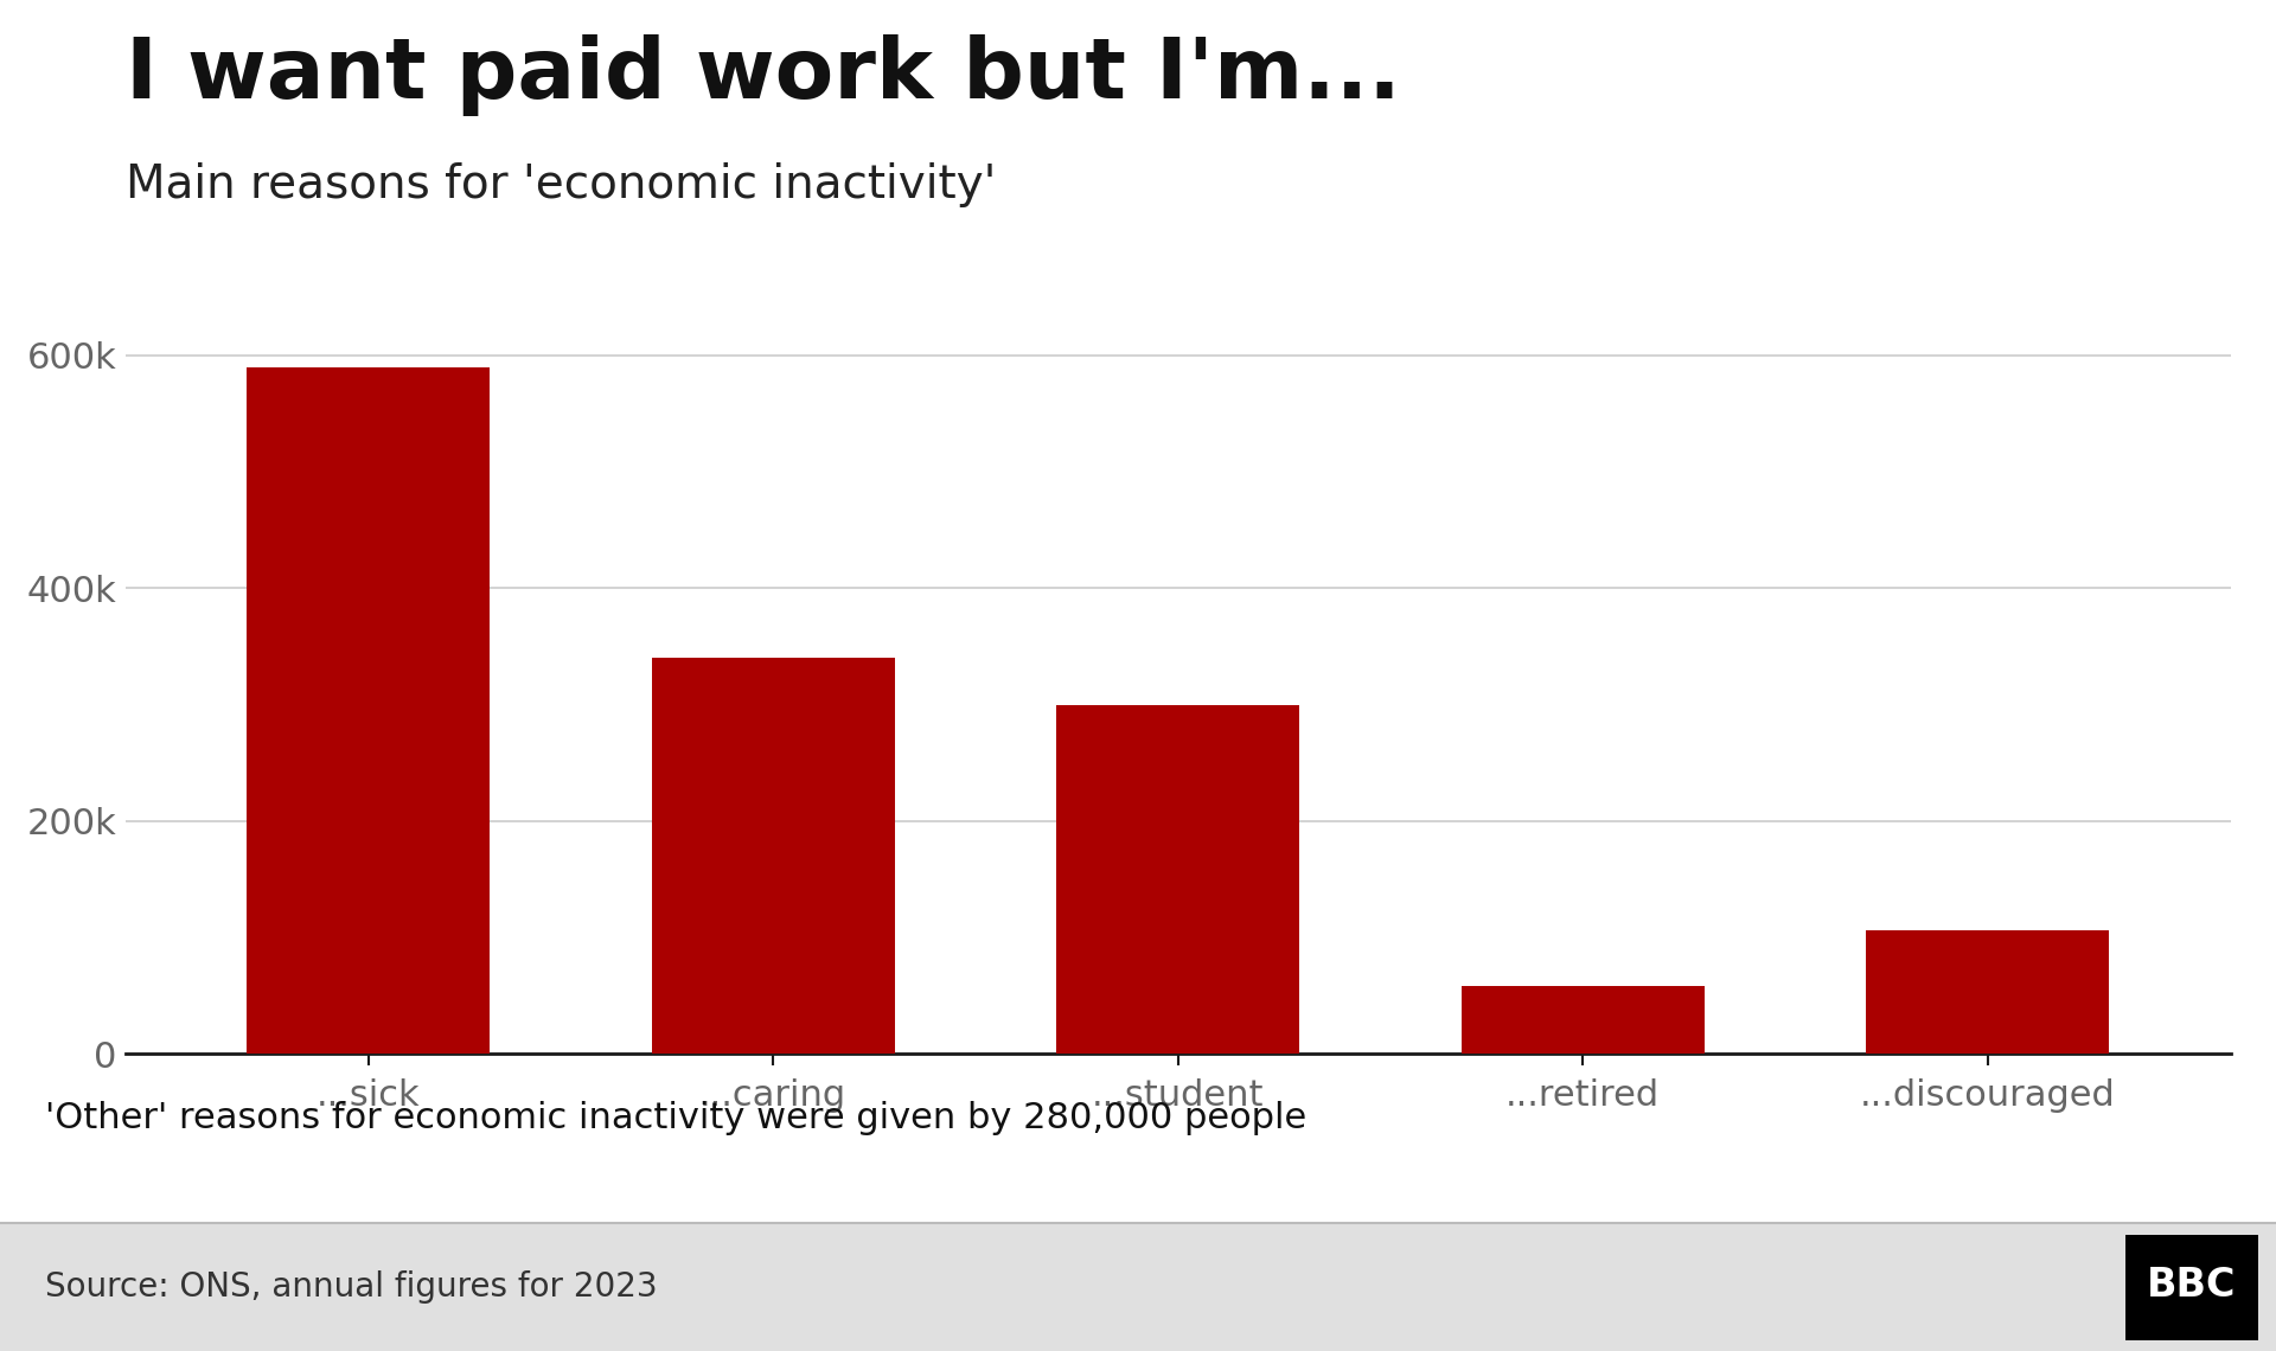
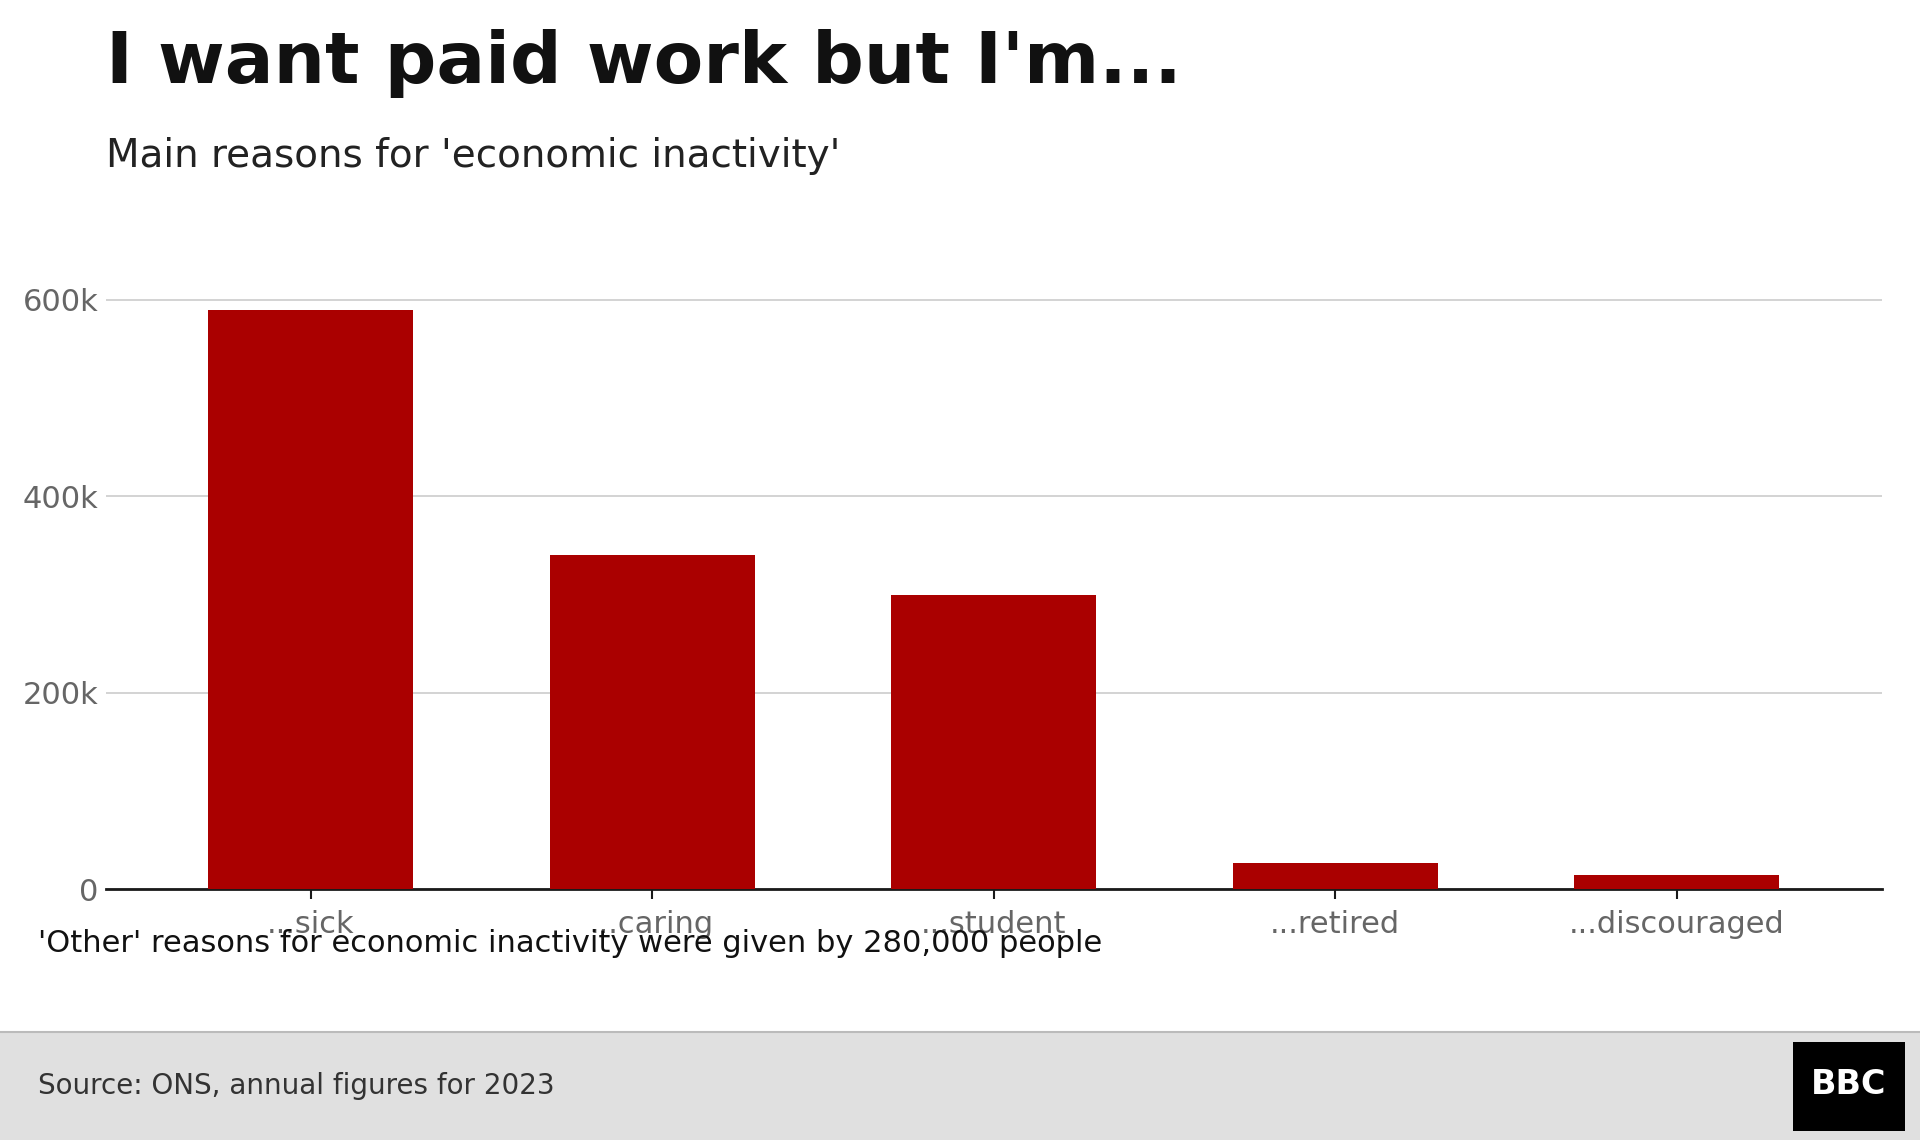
...retired: 58k -> 27k
...discouraged: 106k -> 14k
